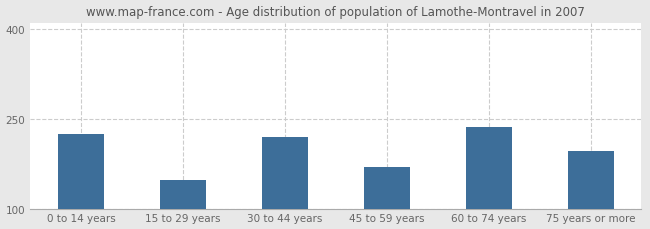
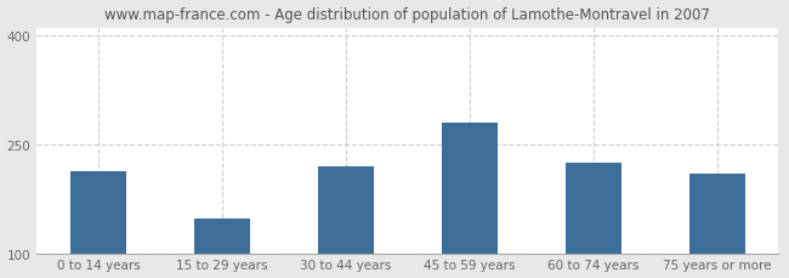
0 to 14 years: 224 -> 213
45 to 59 years: 170 -> 280
60 to 74 years: 236 -> 225
75 years or more: 196 -> 210
